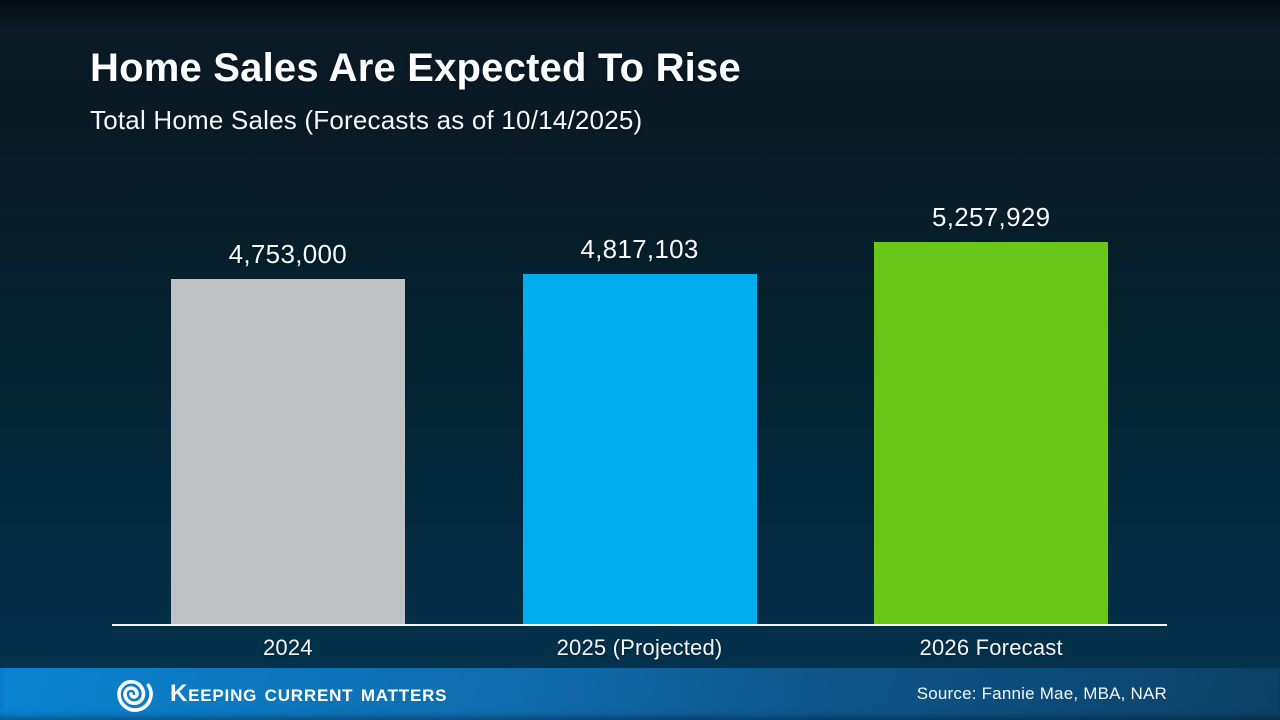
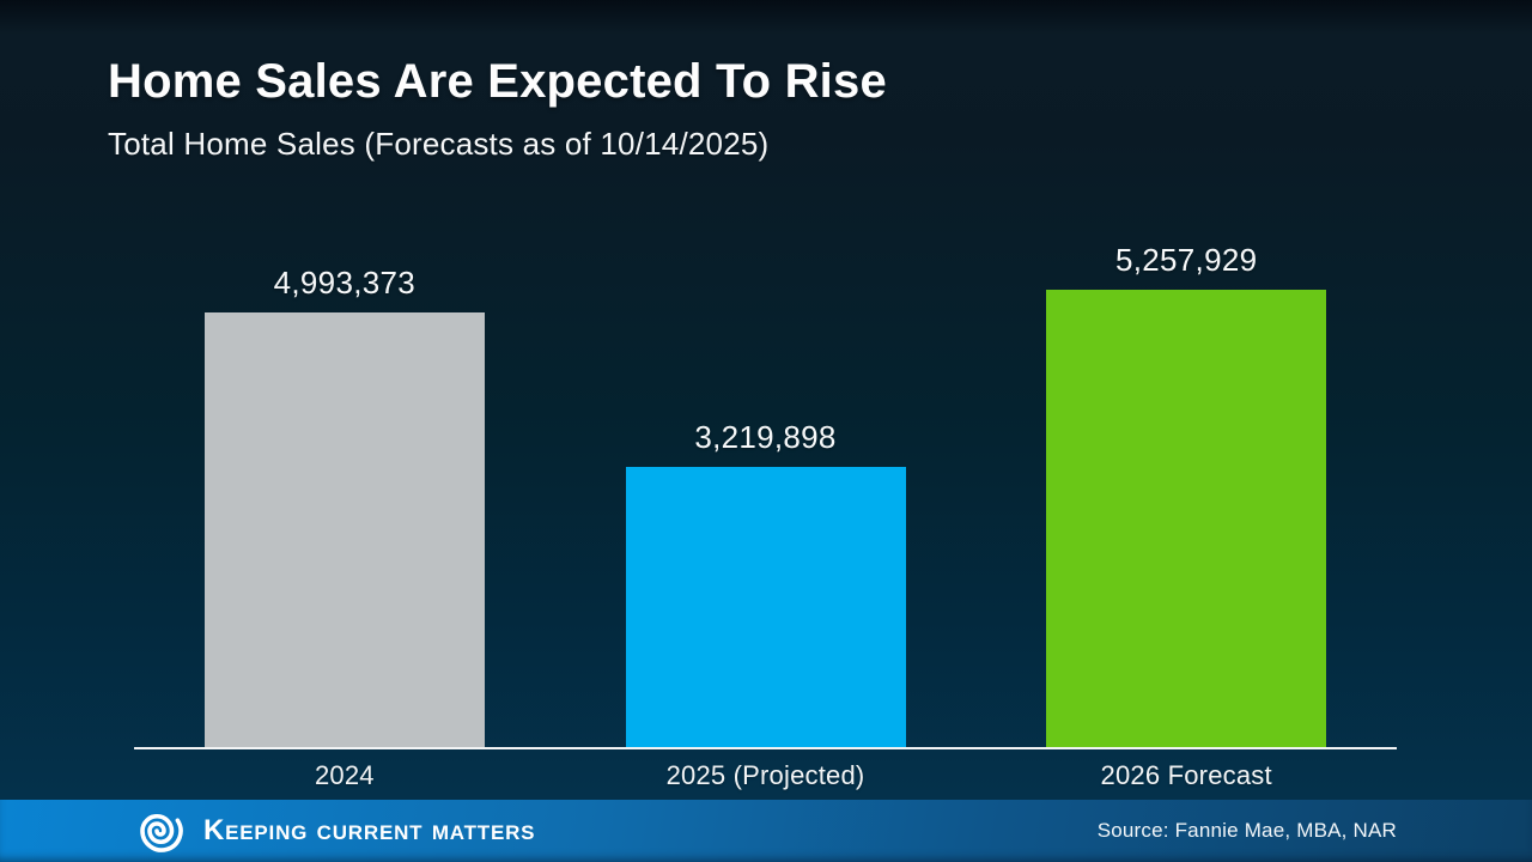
2024: 4,753,000 -> 4,993,373
2025 (Projected): 4,817,103 -> 3,219,898
